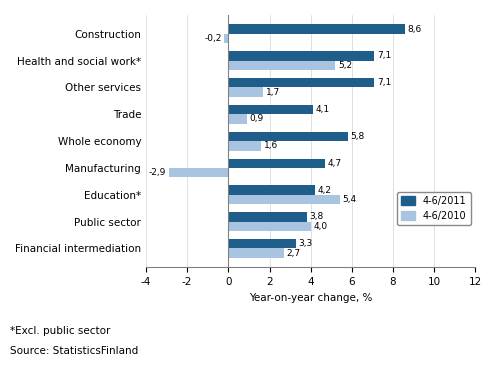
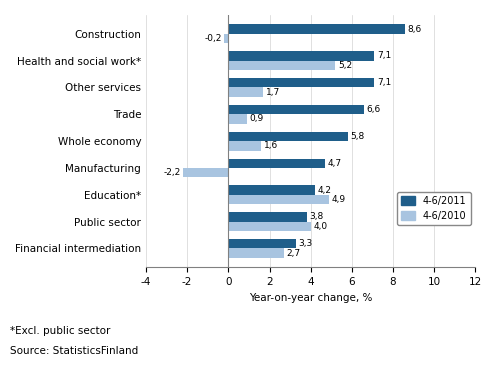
4-6/2011/Trade: 4,1 -> 6,6
4-6/2010/Manufacturing: -2,9 -> -2,2
4-6/2010/Education*: 5,4 -> 4,9
